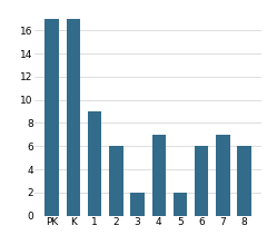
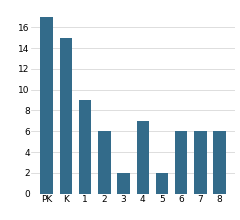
K: 17 -> 15
7: 7 -> 6
